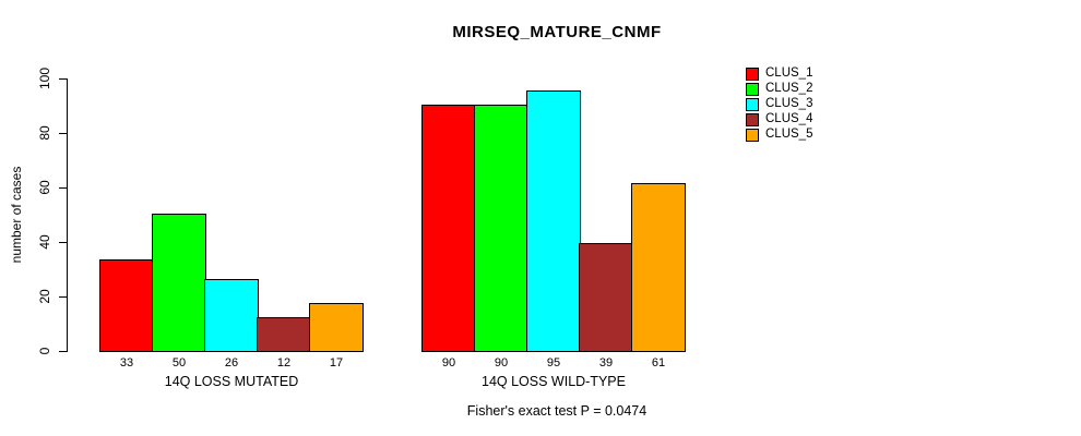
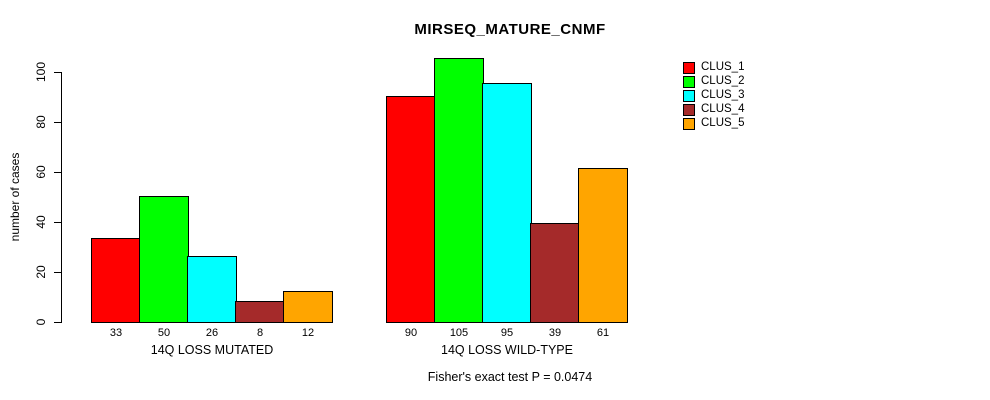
CLUS_4/14Q LOSS MUTATED: 12 -> 8
CLUS_5/14Q LOSS MUTATED: 17 -> 12
CLUS_2/14Q LOSS WILD-TYPE: 90 -> 105
